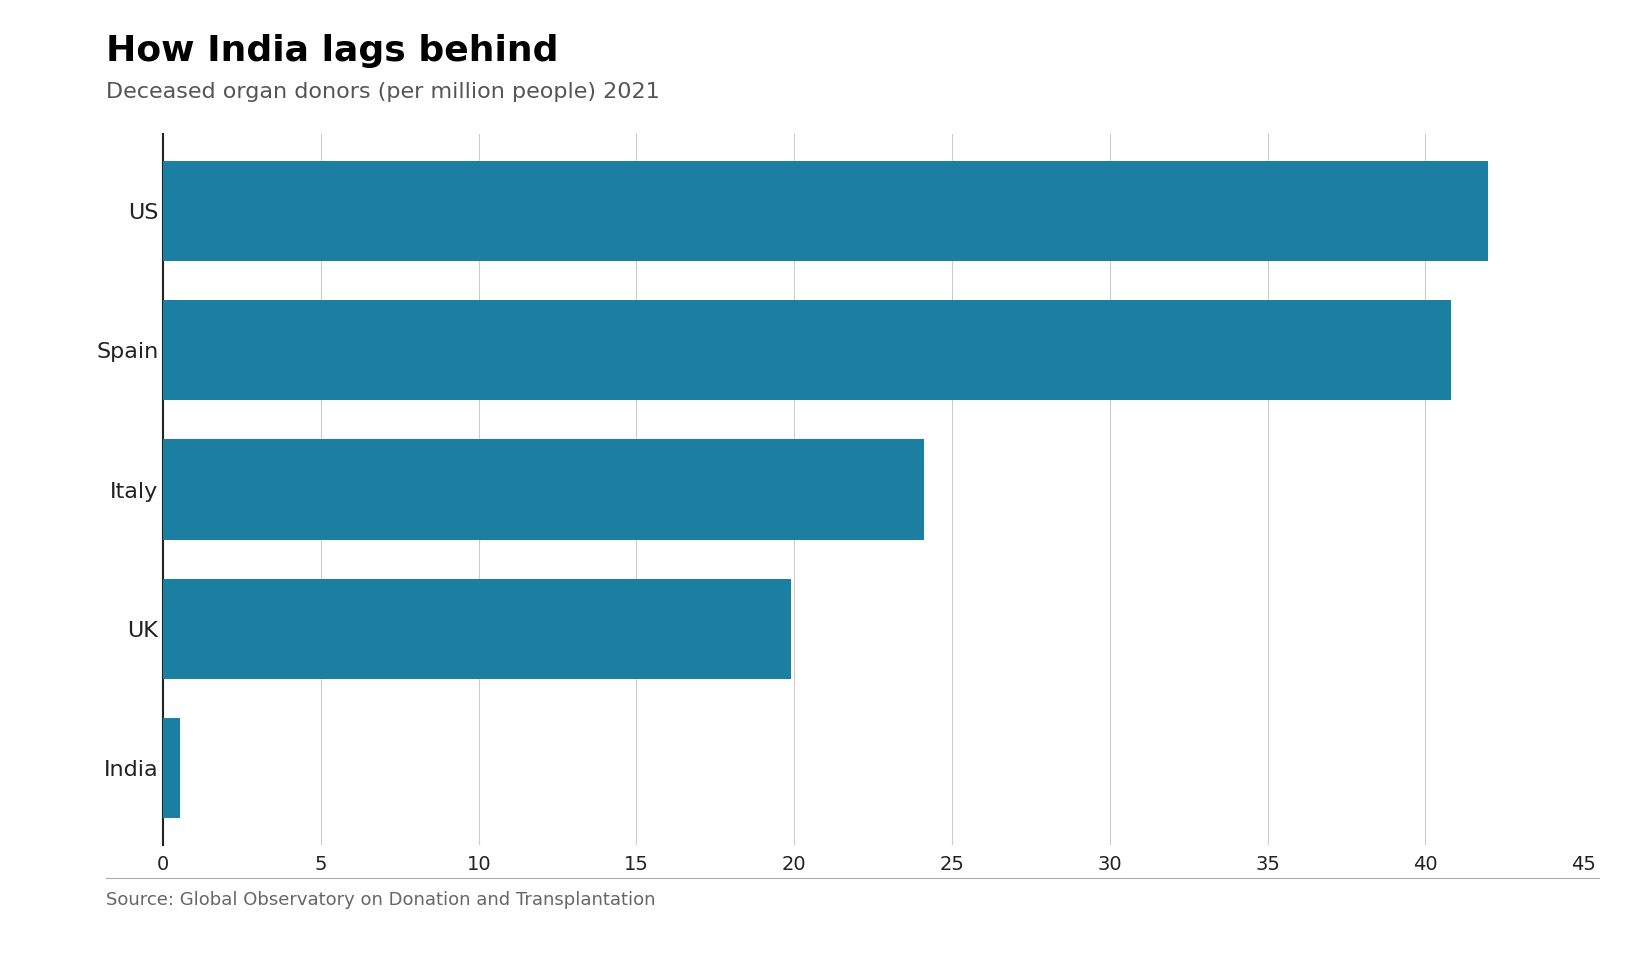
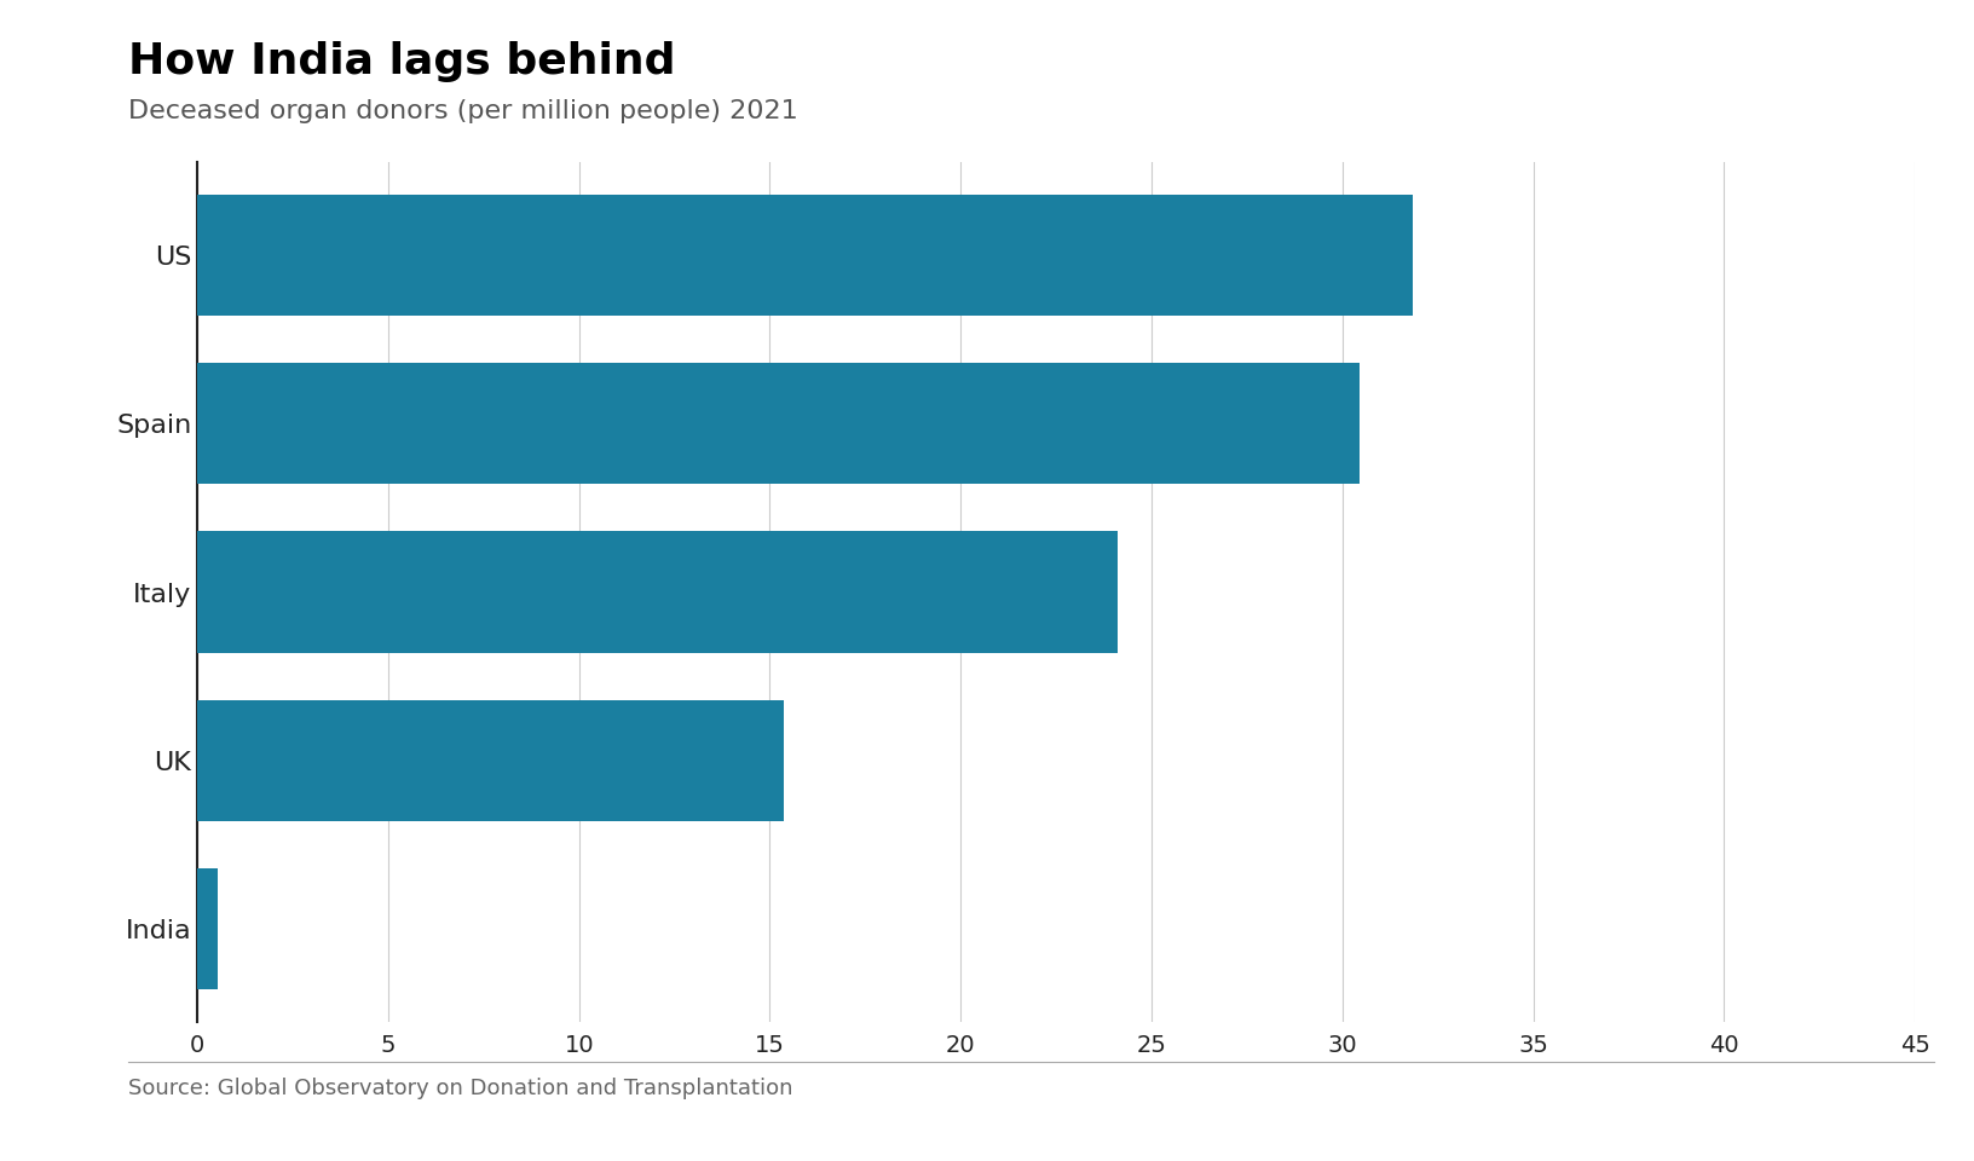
US: 42.00 -> 31.85
Spain: 40.80 -> 30.45
UK: 19.90 -> 15.35
